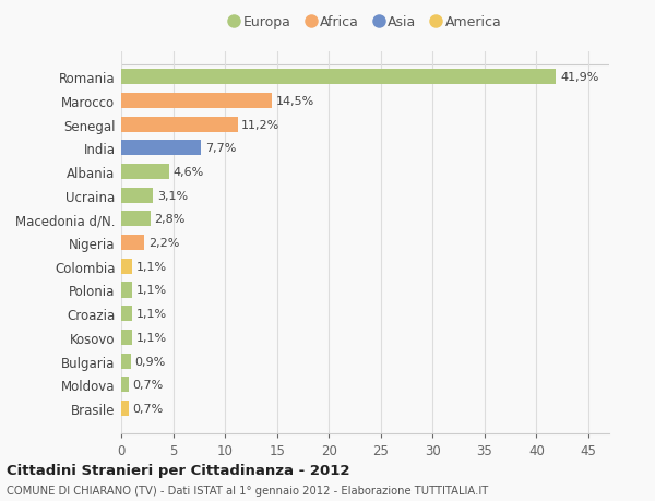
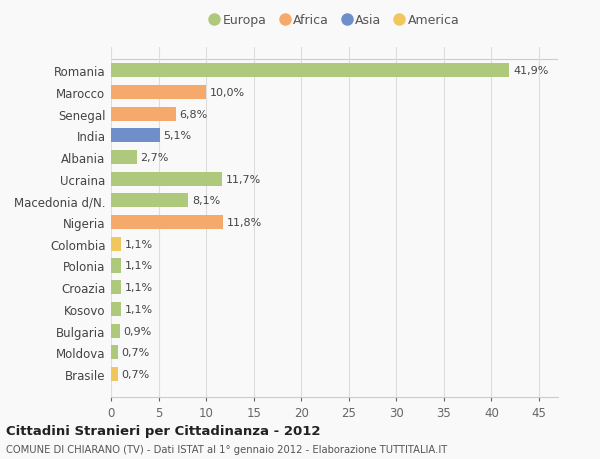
Marocco: 14,5% -> 10,0%
Senegal: 11,2% -> 6,8%
India: 7,7% -> 5,1%
Albania: 4,6% -> 2,7%
Ucraina: 3,1% -> 11,7%
Macedonia d/N.: 2,8% -> 8,1%
Nigeria: 2,2% -> 11,8%
